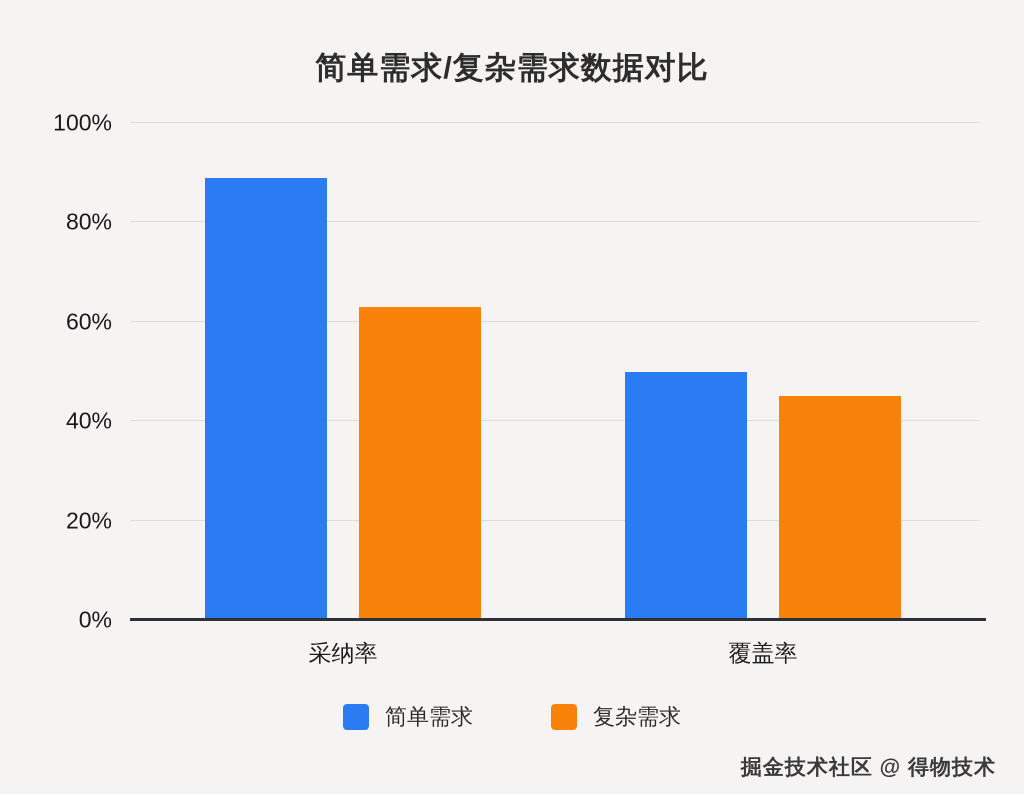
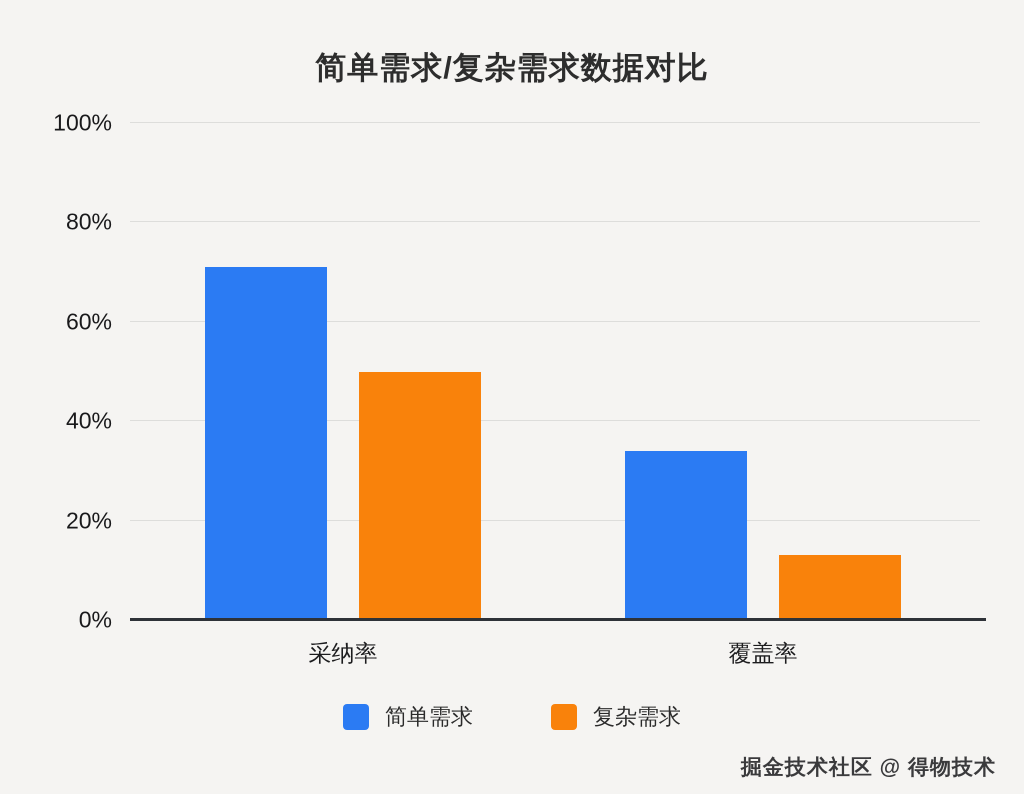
简单需求/采纳率: 89% -> 71%
复杂需求/采纳率: 63% -> 50%
简单需求/覆盖率: 50% -> 34%
复杂需求/覆盖率: 45% -> 13%
